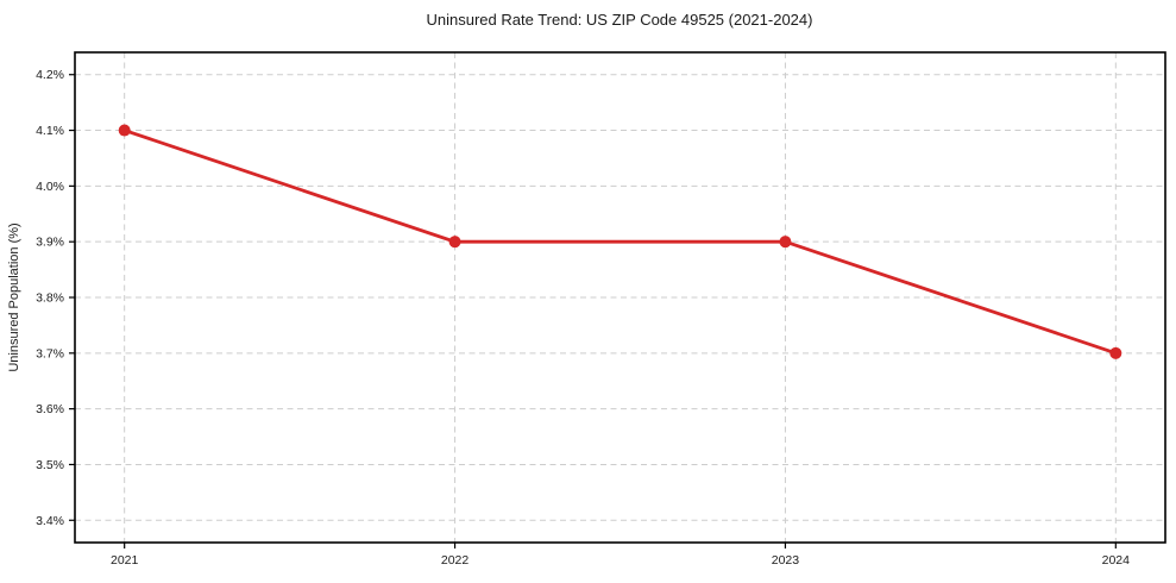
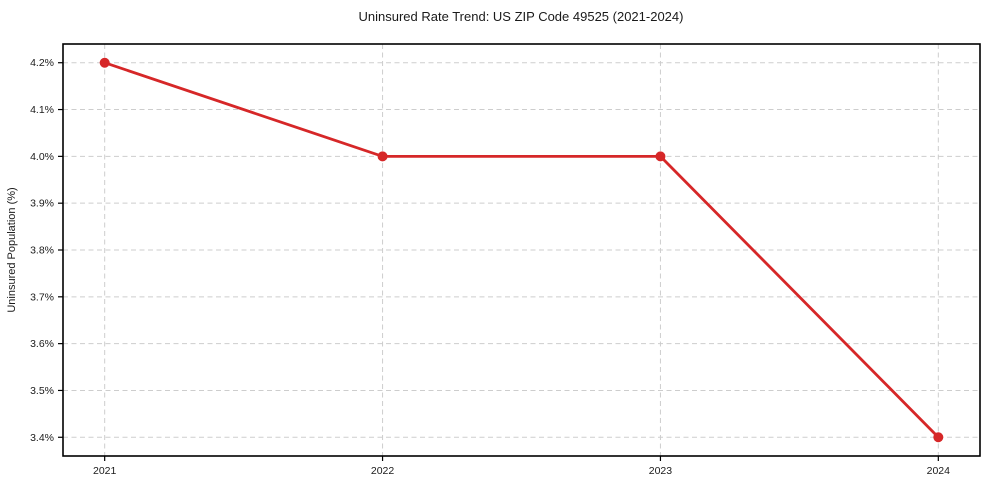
2021: 4.1% -> 4.2%
2022: 3.9% -> 4.0%
2023: 3.9% -> 4.0%
2024: 3.7% -> 3.4%
